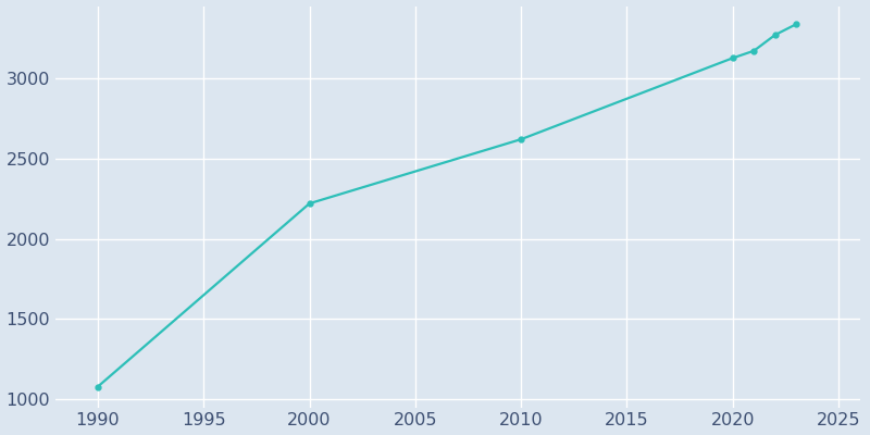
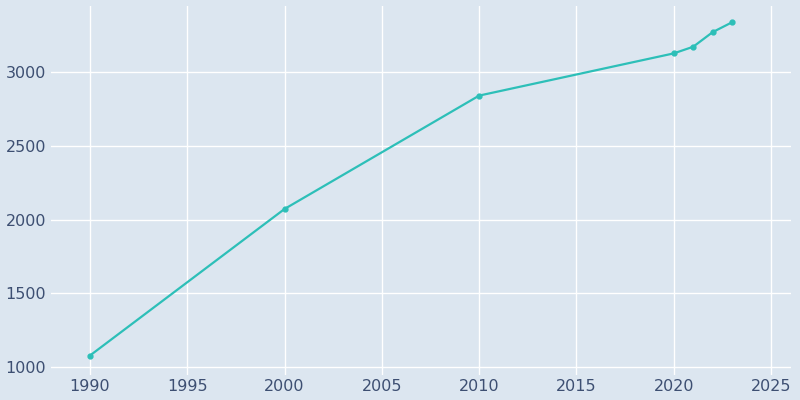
2000: 2220 -> 2070
2010: 2620 -> 2840
